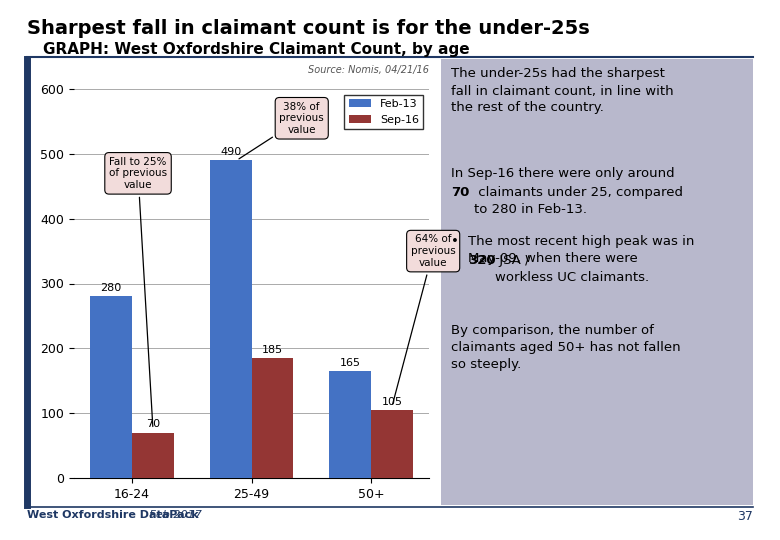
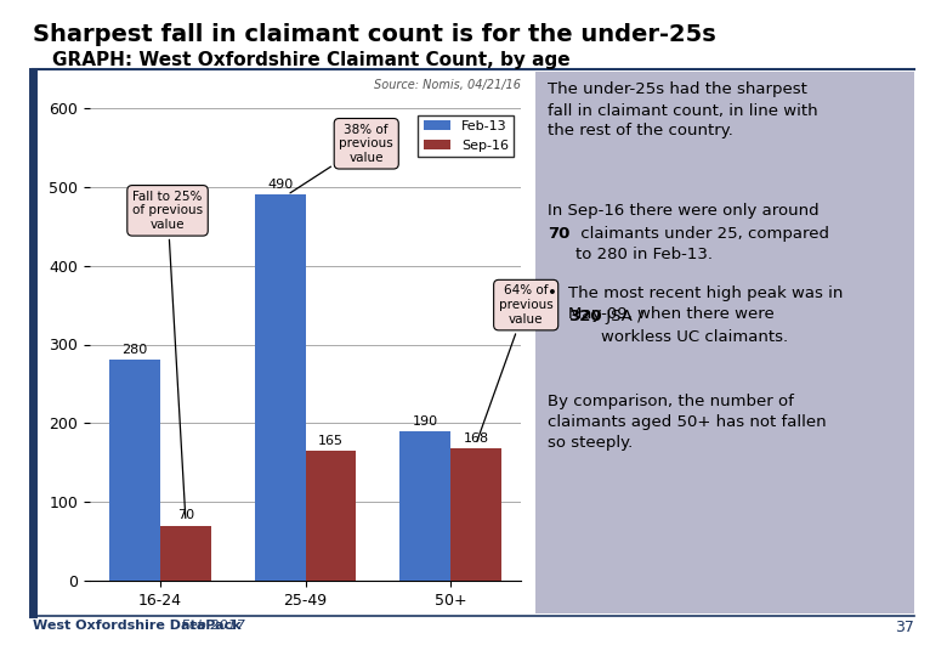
Sep-16/25-49: 185 -> 165
Feb-13/50+: 165 -> 190
Sep-16/50+: 105 -> 168
